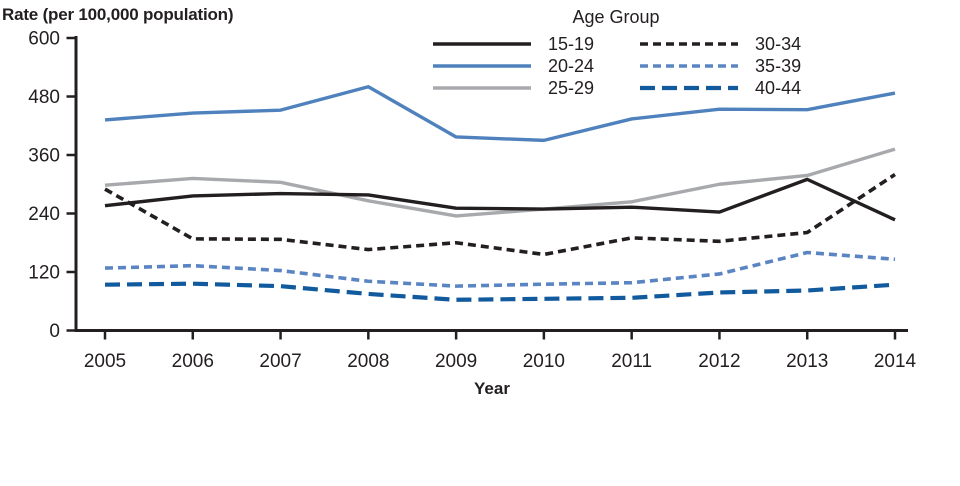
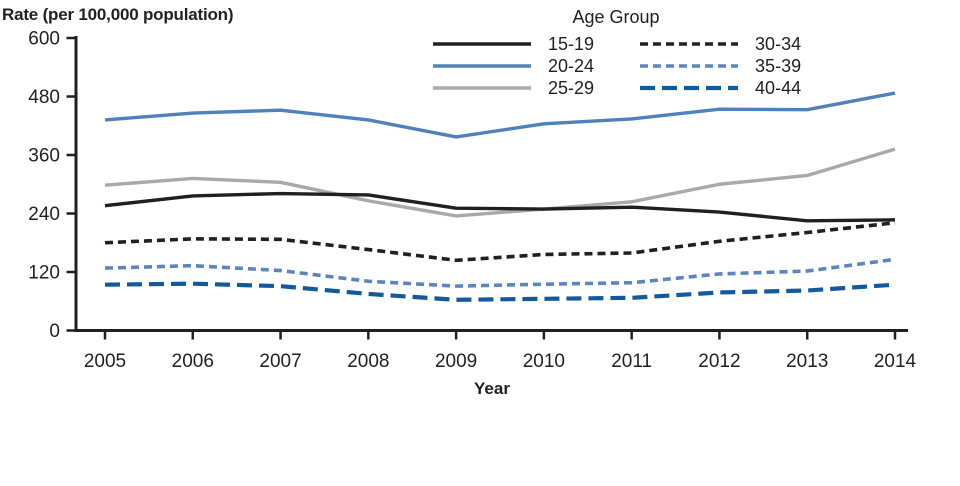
30-34/2005: 290 -> 180
20-24/2008: 500 -> 430
30-34/2009: 180 -> 140
20-24/2010: 390 -> 420
30-34/2011: 190 -> 160
15-19/2013: 310 -> 220
35-39/2013: 160 -> 120
30-34/2014: 320 -> 220
